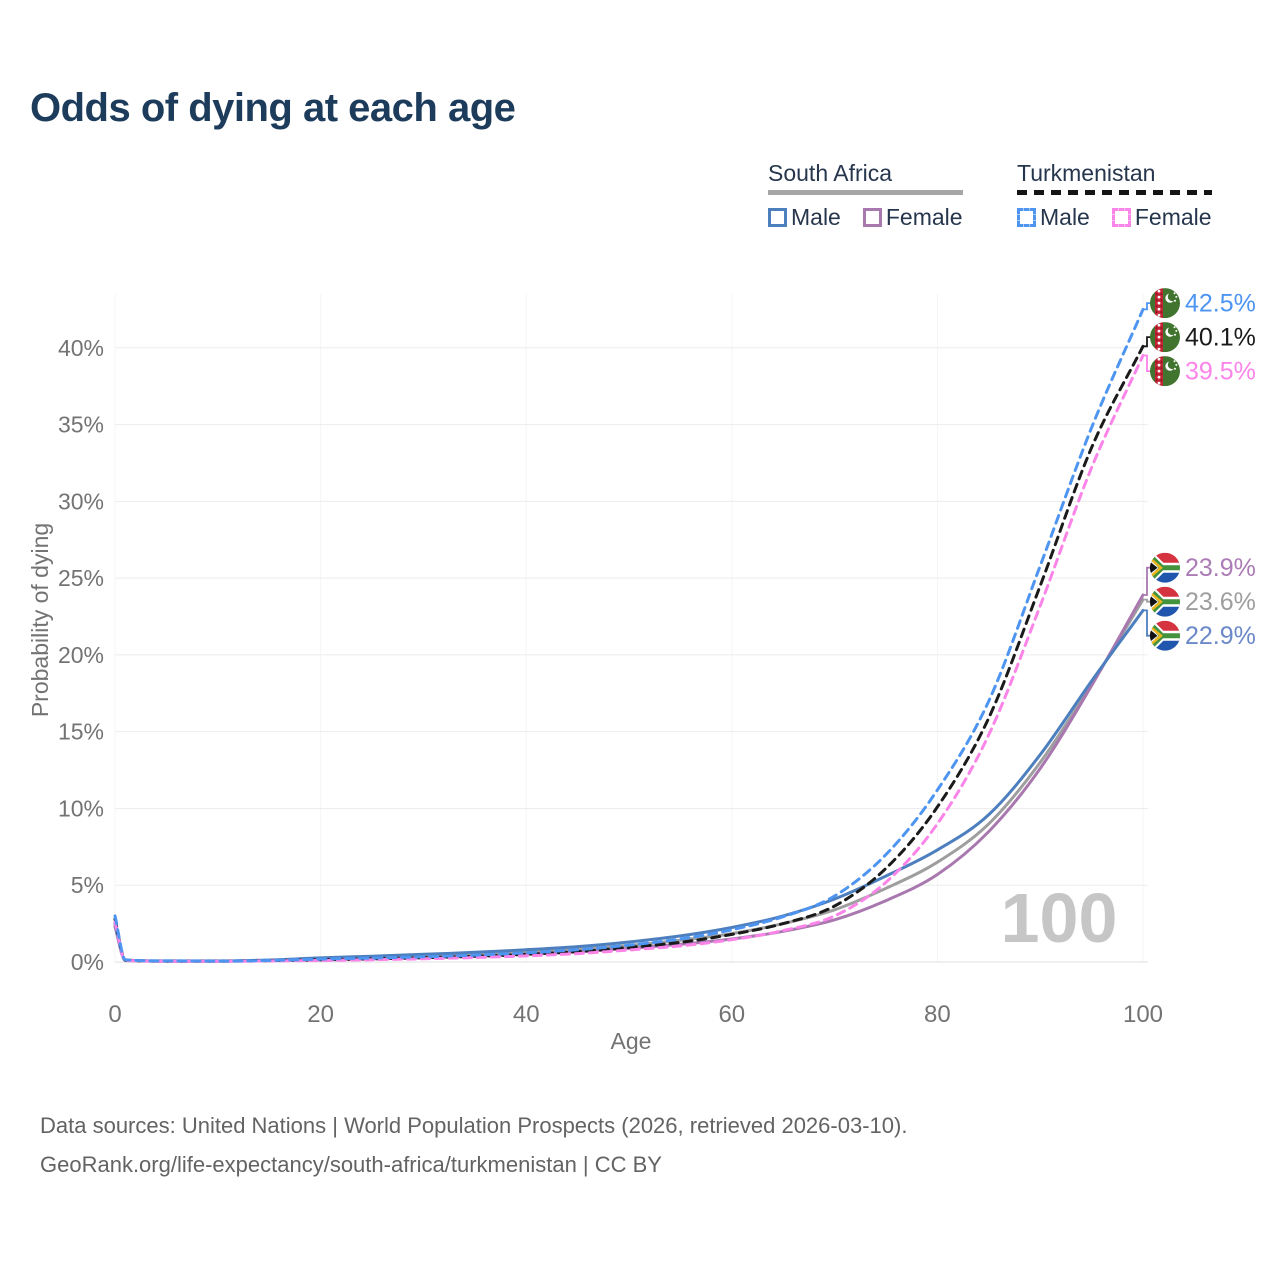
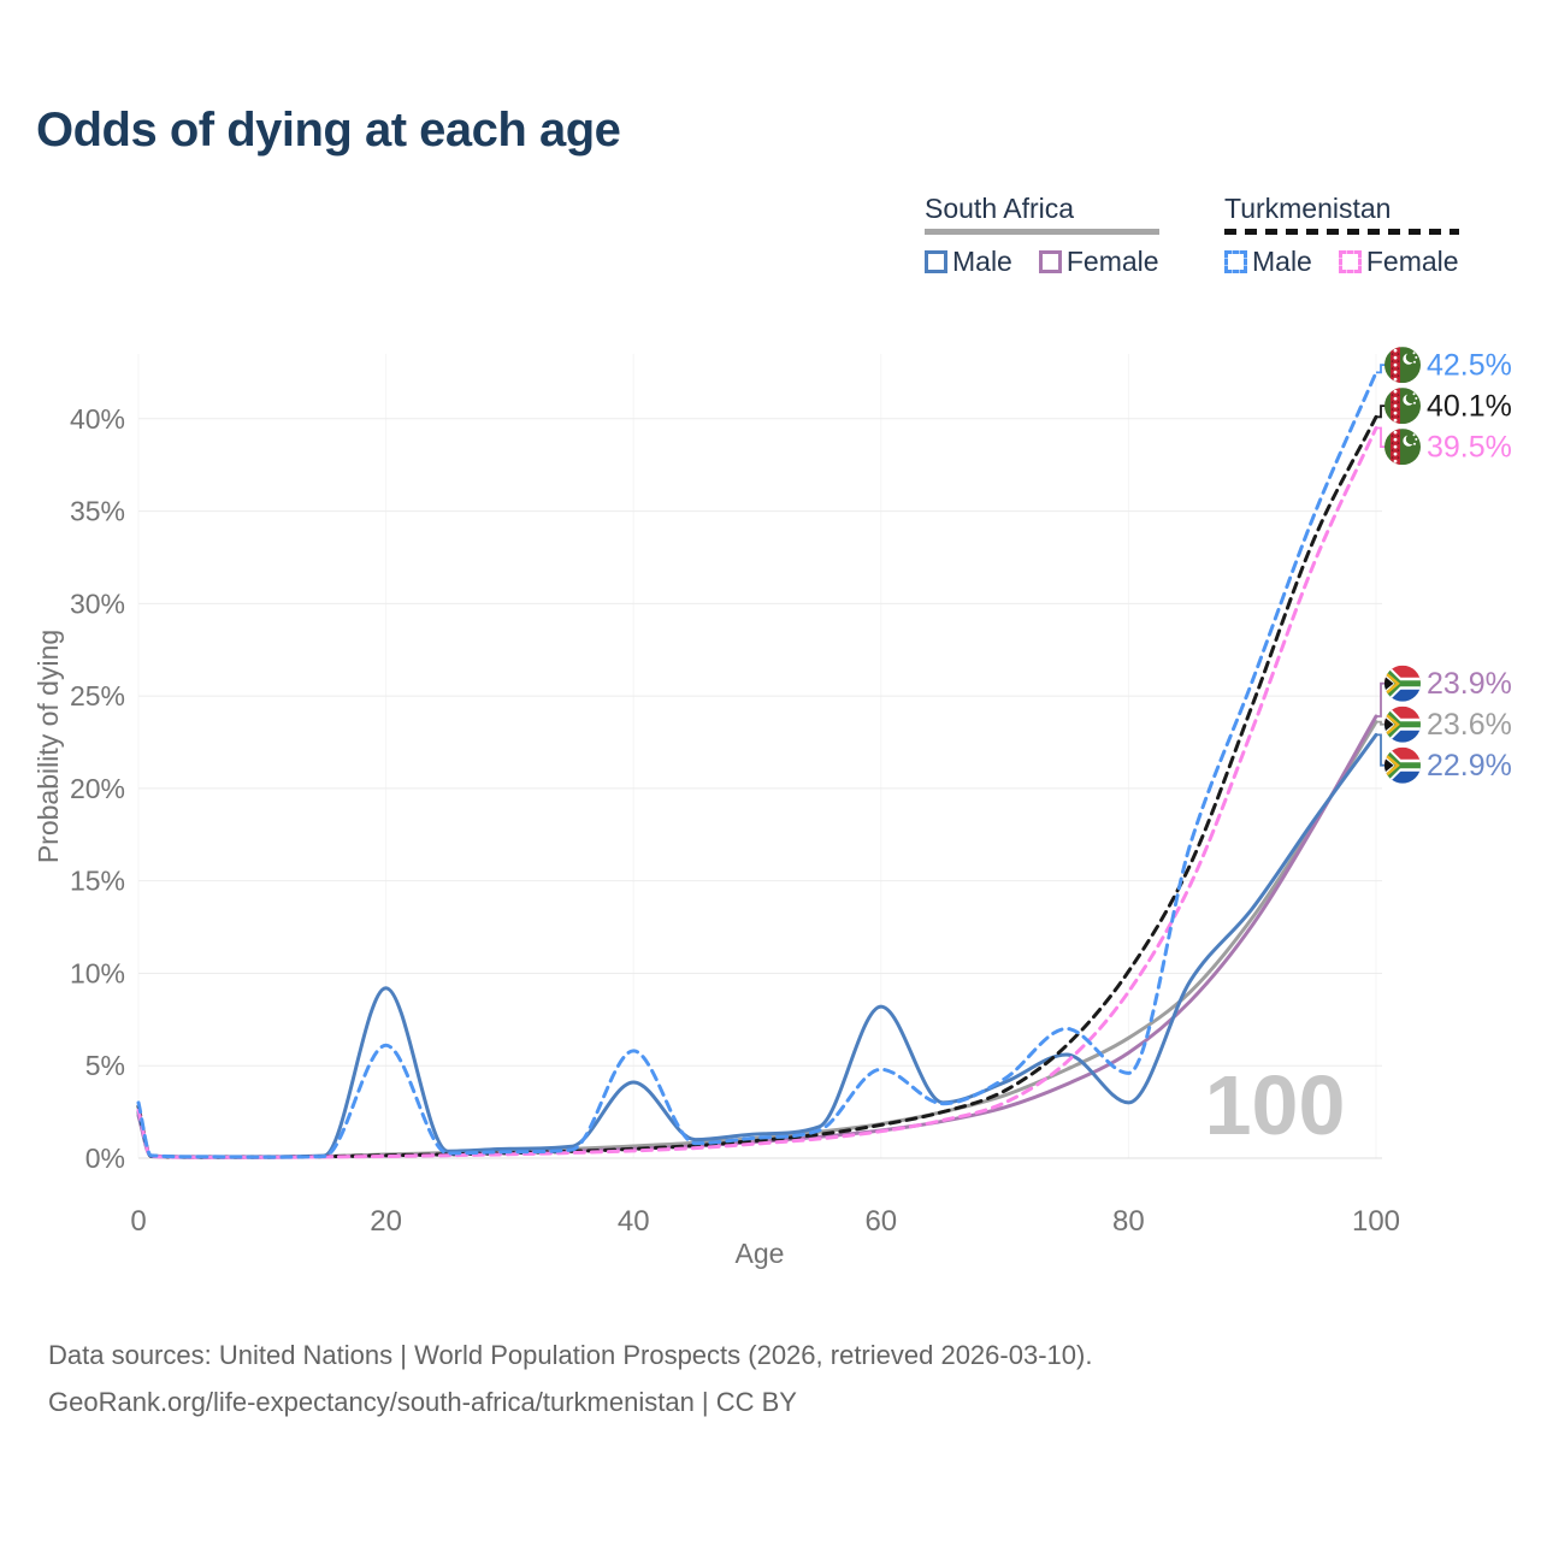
South Africa Male/20: 0.3% -> 9.2%
Turkmenistan Male/20: 0.2% -> 6.1%
South Africa Male/40: 0.8% -> 4.1%
Turkmenistan Male/40: 0.6% -> 5.8%
South Africa Male/60: 2.2% -> 8.2%
Turkmenistan Male/60: 2.1% -> 4.8%
South Africa Male/80: 7.3% -> 3.0%
Turkmenistan Male/80: 11.2% -> 4.6%
